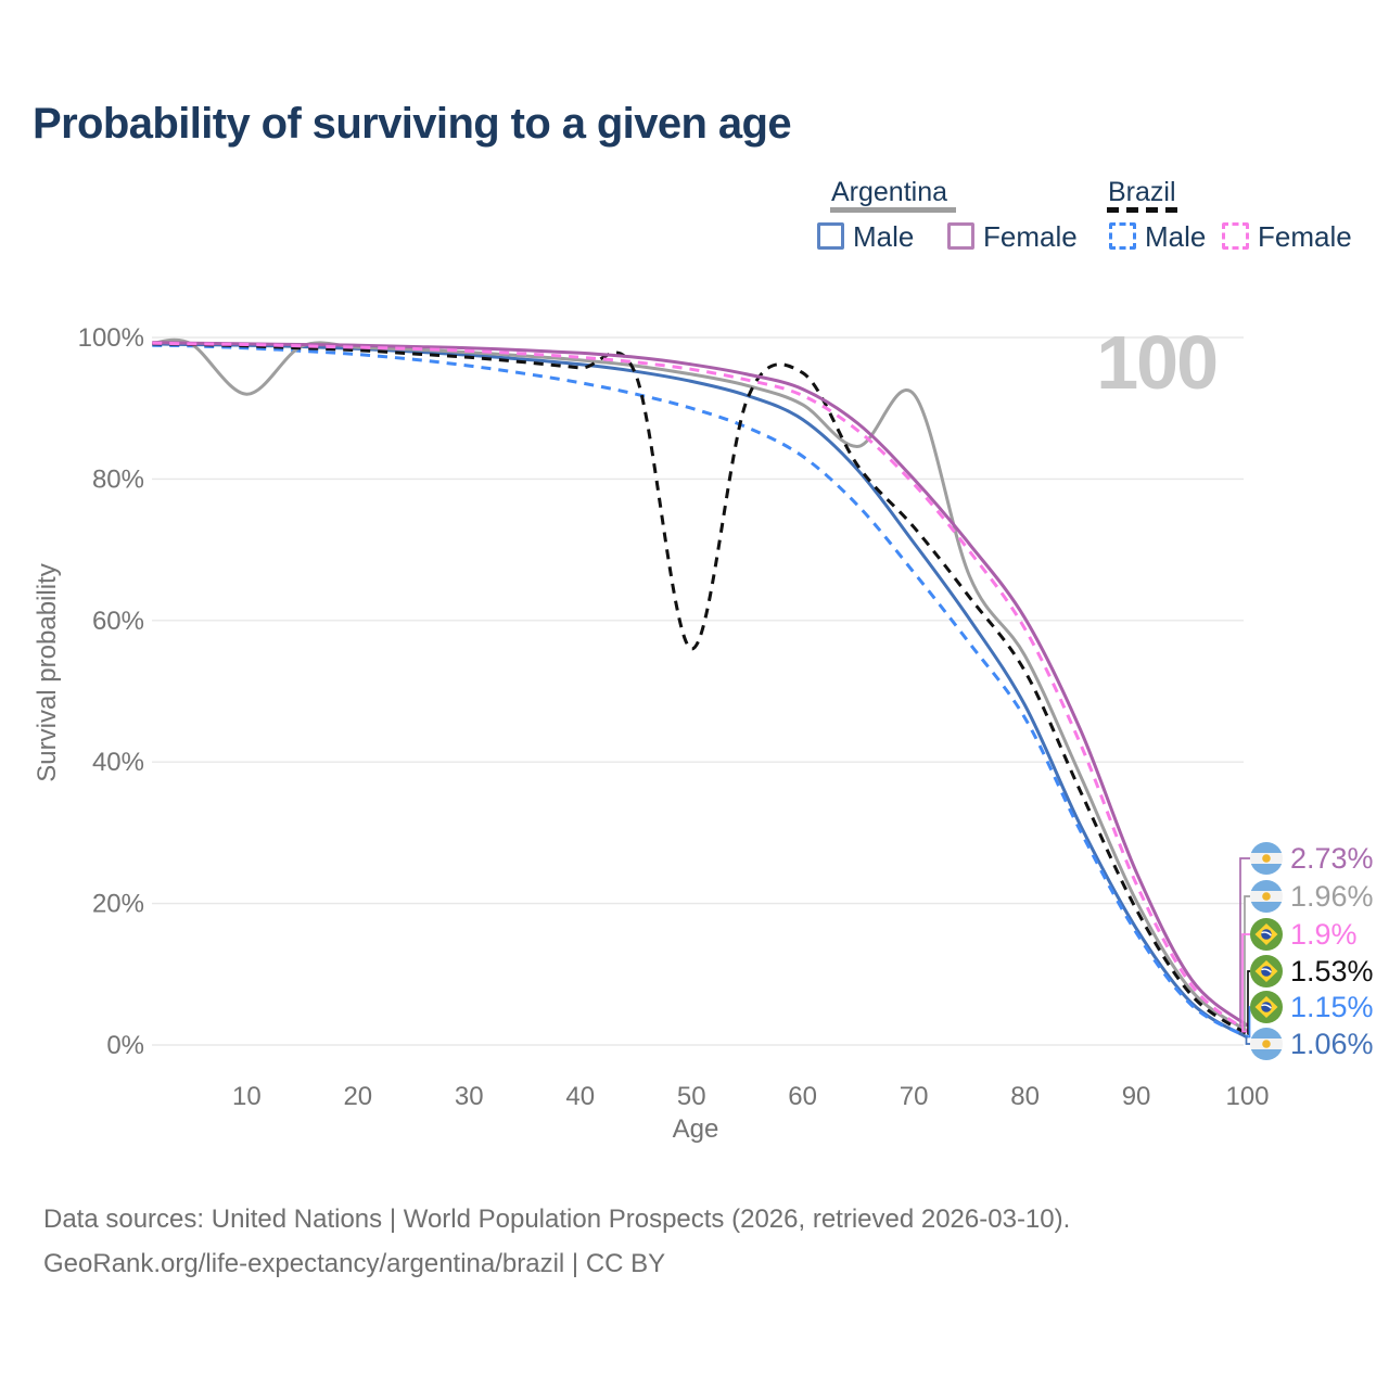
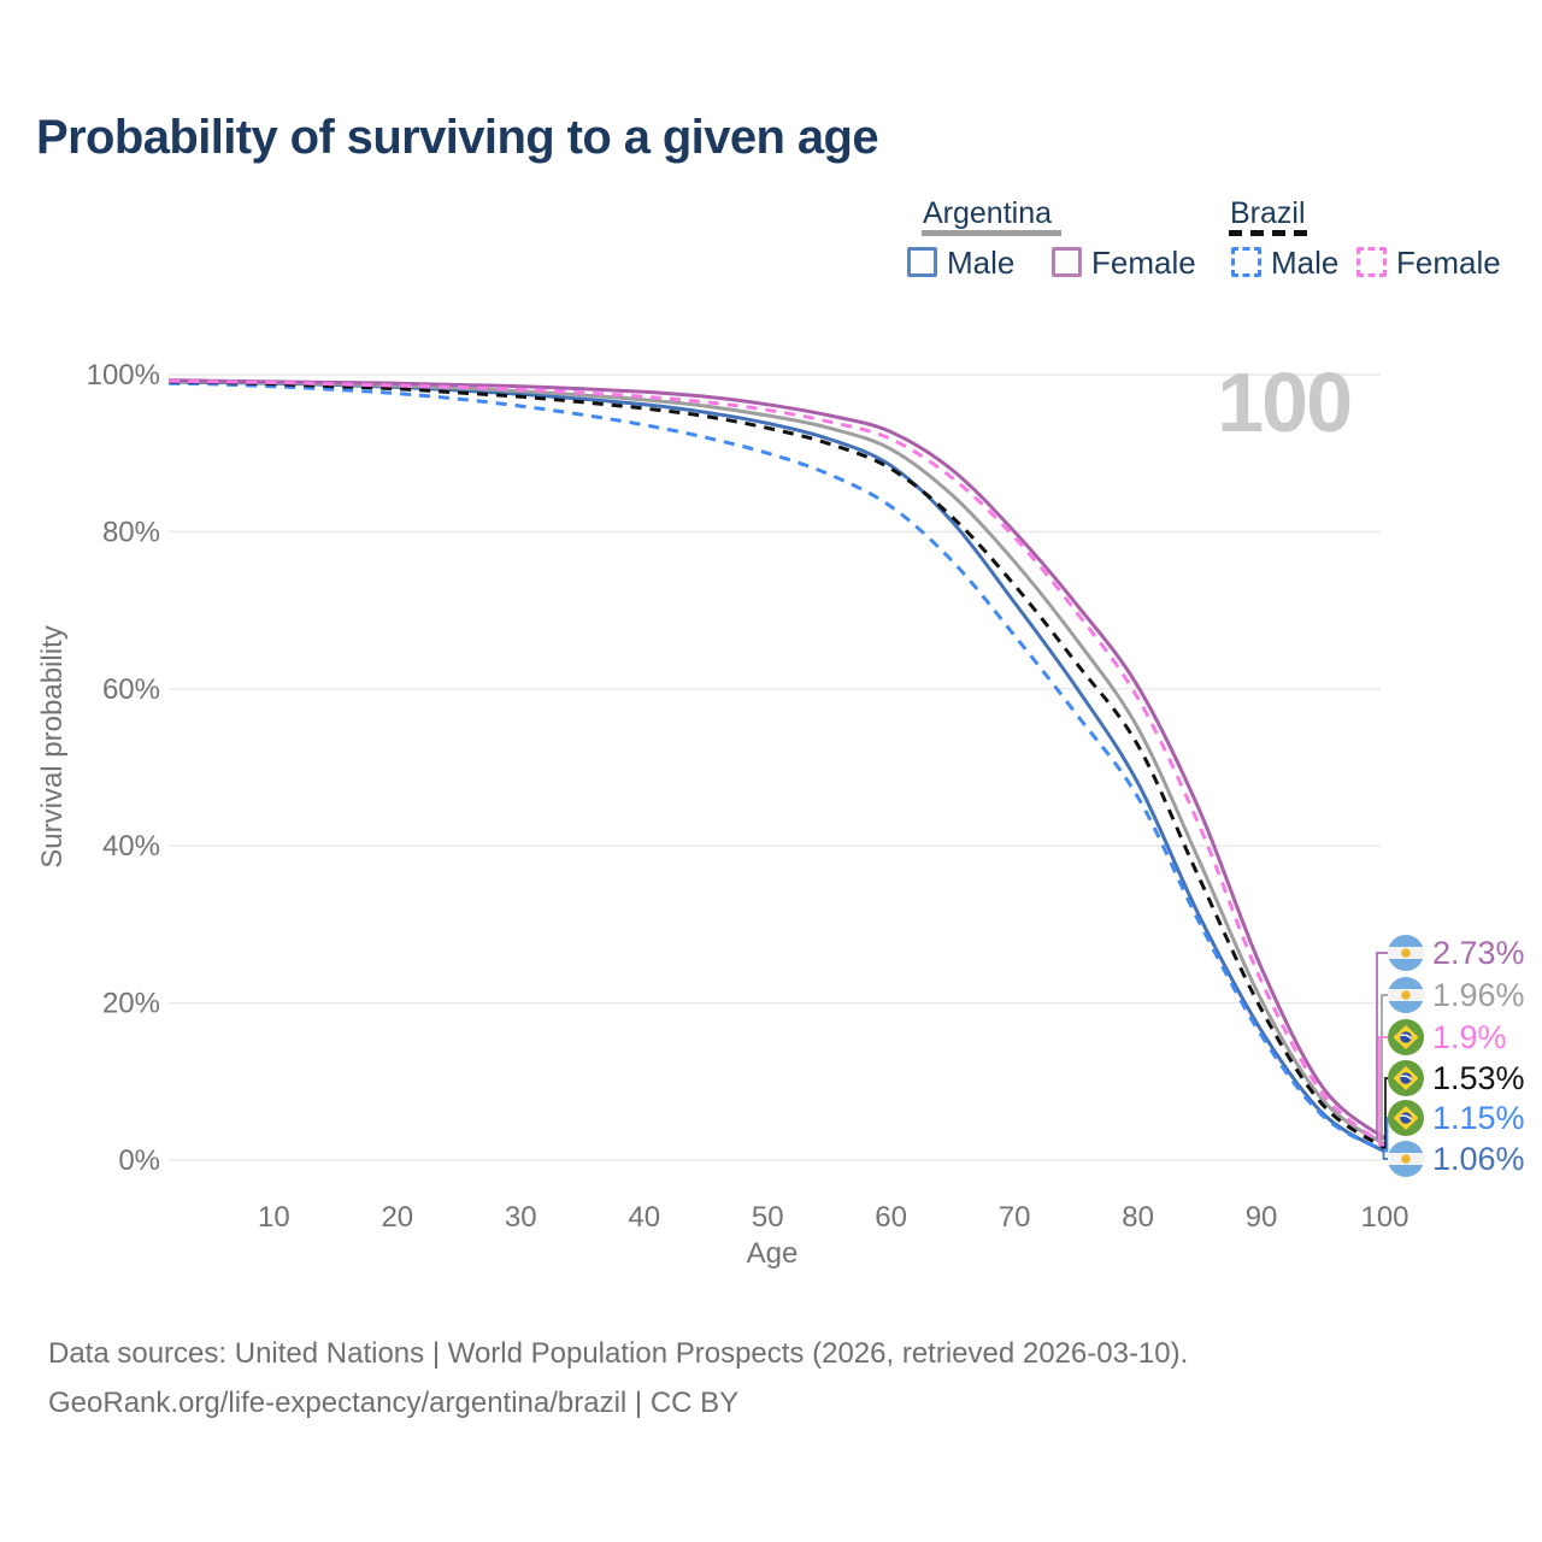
Argentina/10: 92% -> 99%
Brazil/50: 56% -> 93%
Brazil/60: 95% -> 88%
Argentina/70: 92% -> 76%
